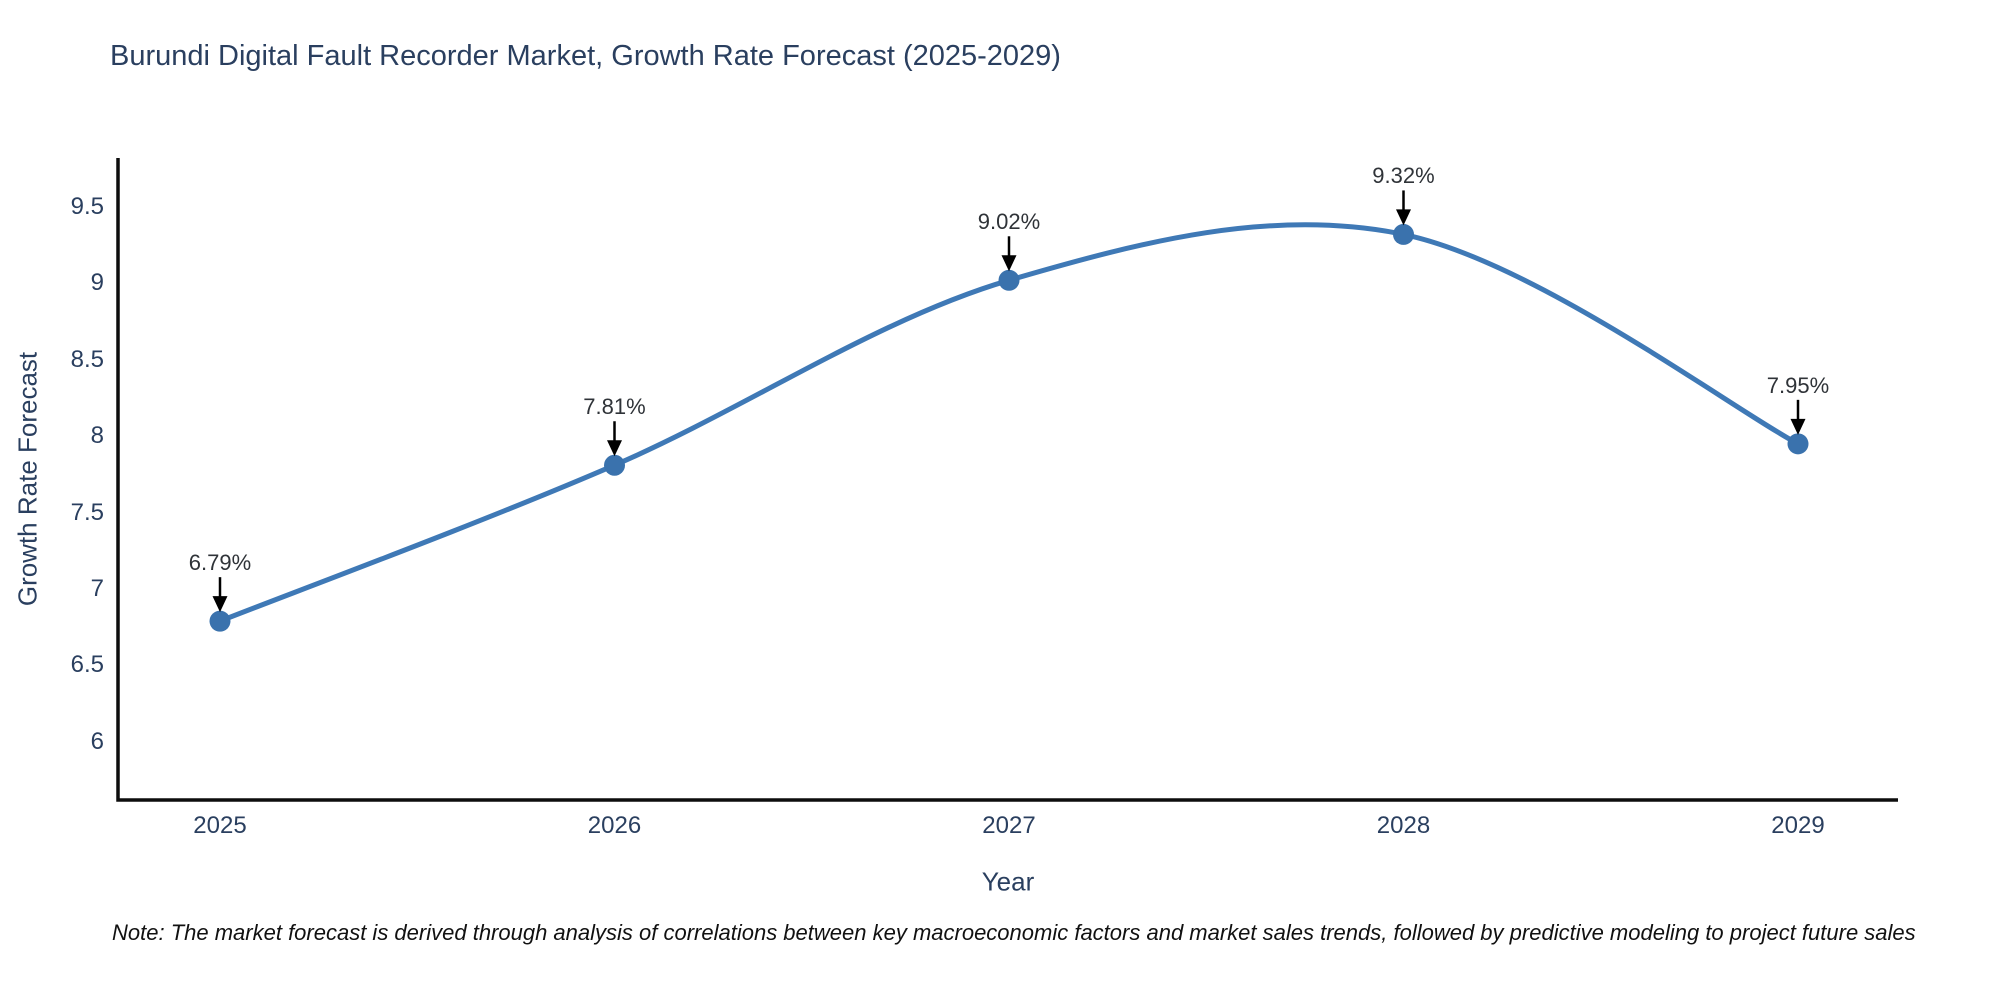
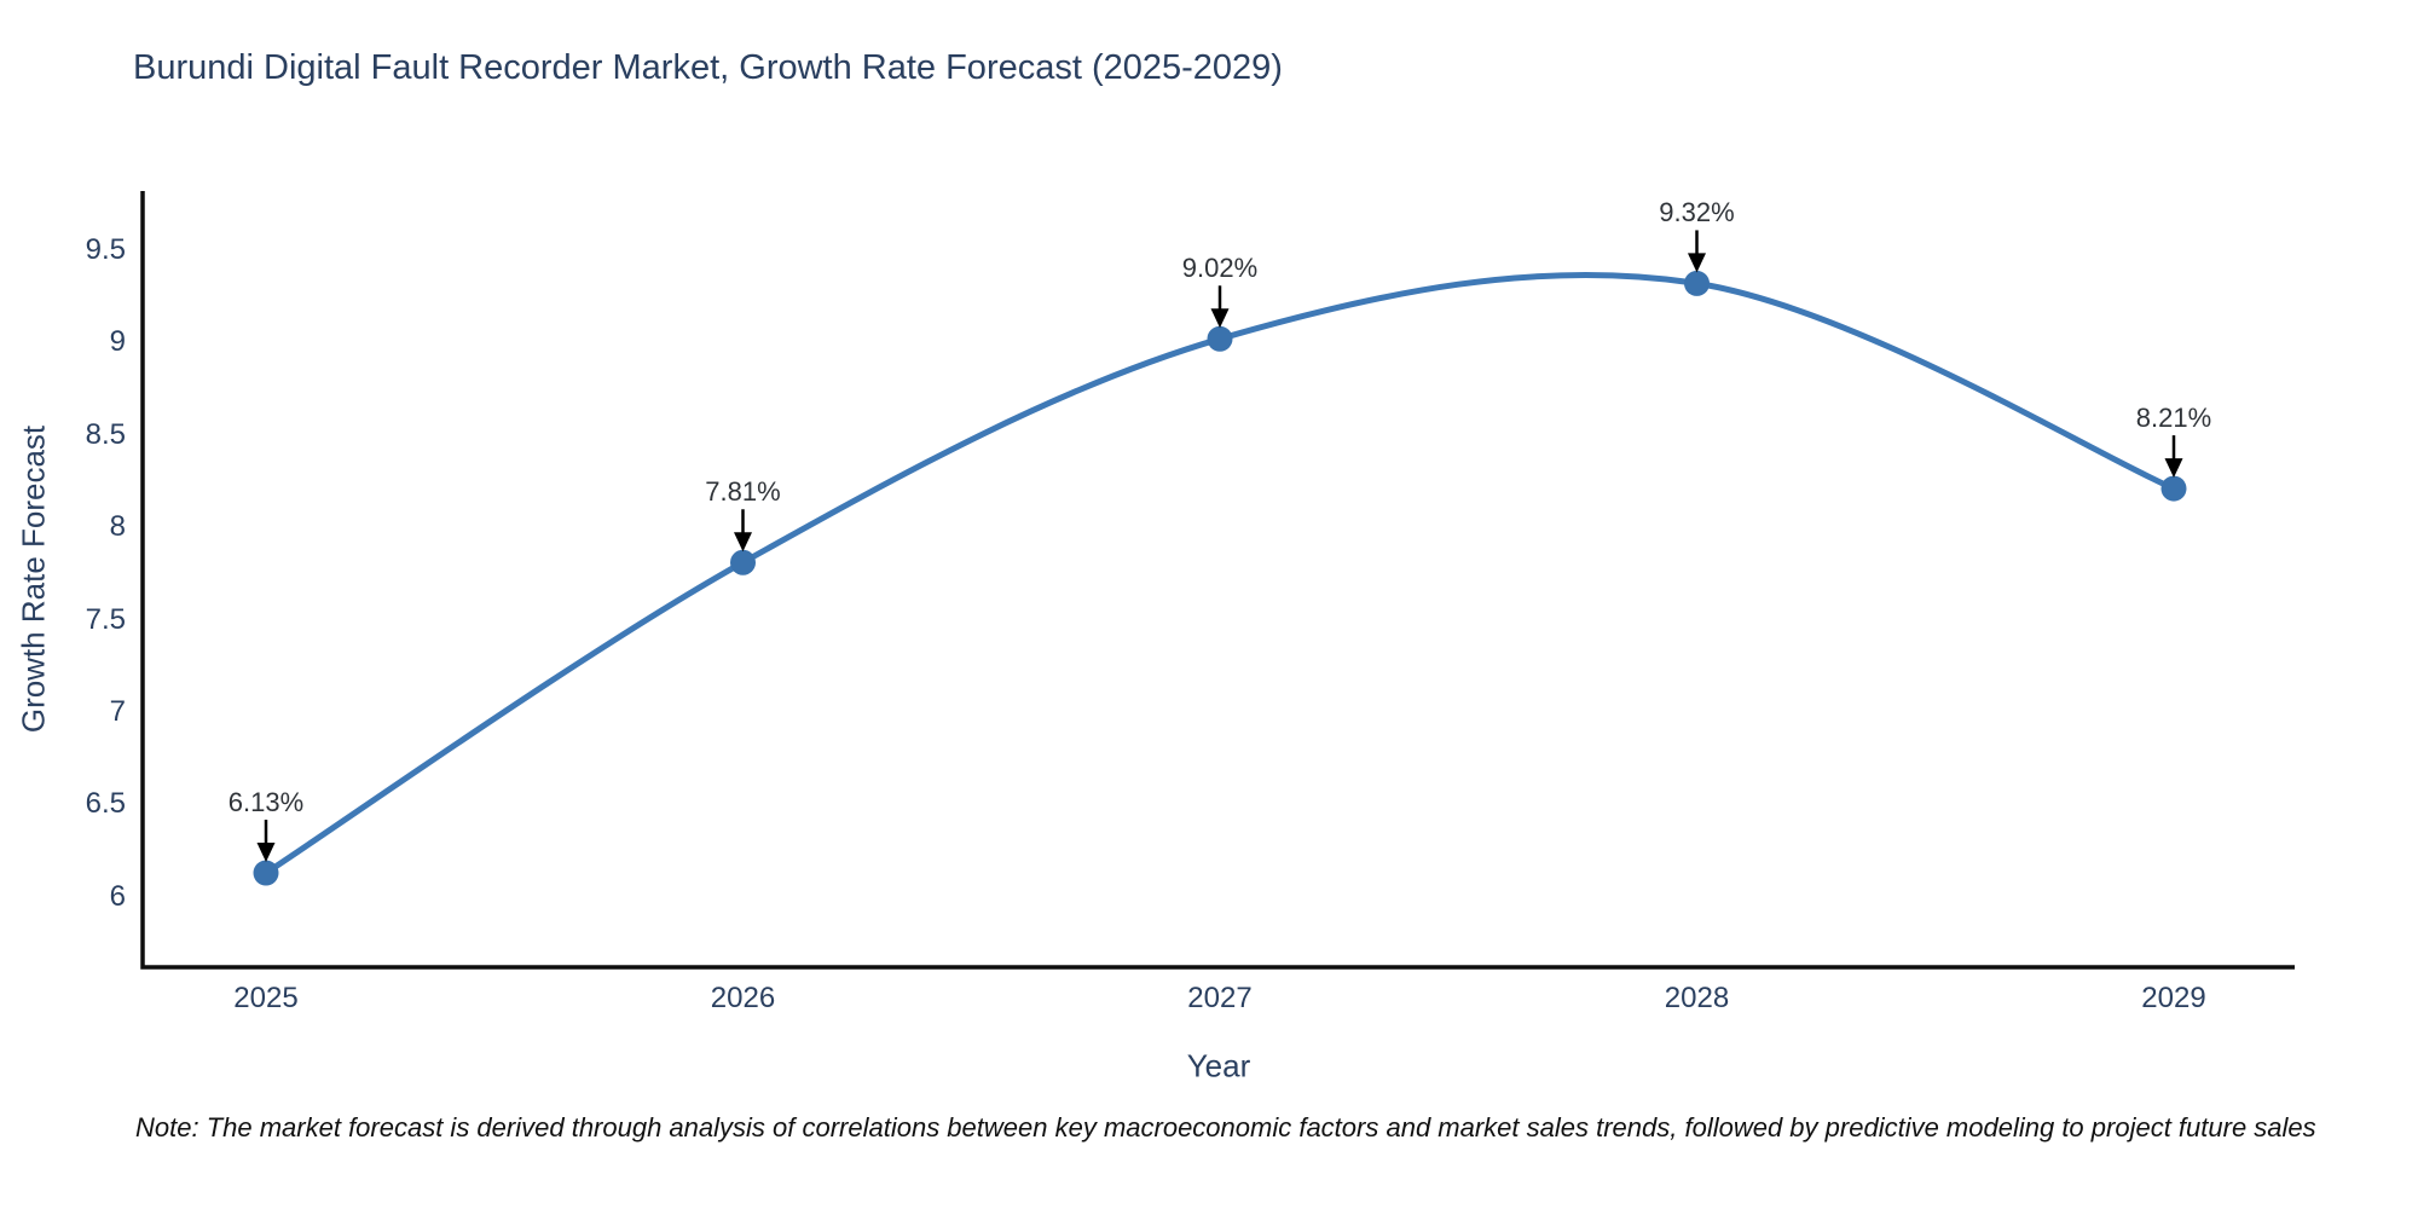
2025: 6.79% -> 6.13%
2029: 7.95% -> 8.21%
